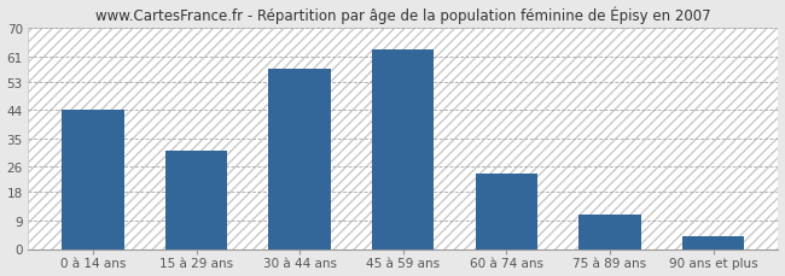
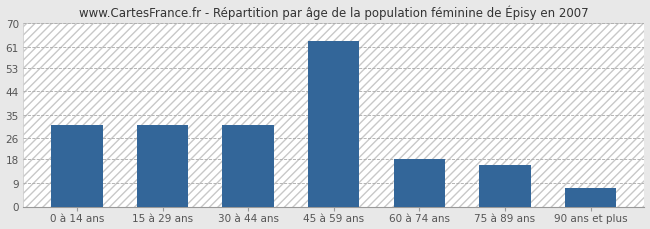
0 à 14 ans: 44 -> 31
30 à 44 ans: 57 -> 31
60 à 74 ans: 24 -> 18
75 à 89 ans: 11 -> 16
90 ans et plus: 4 -> 7
